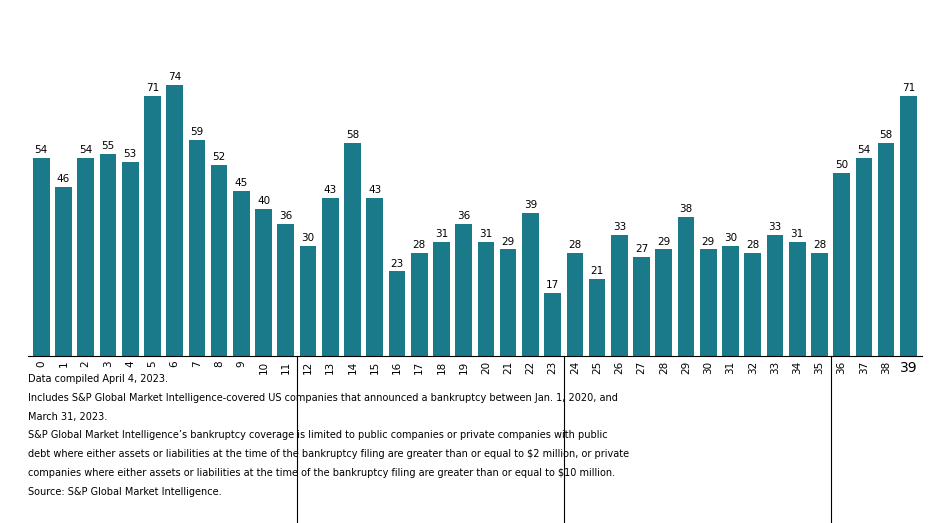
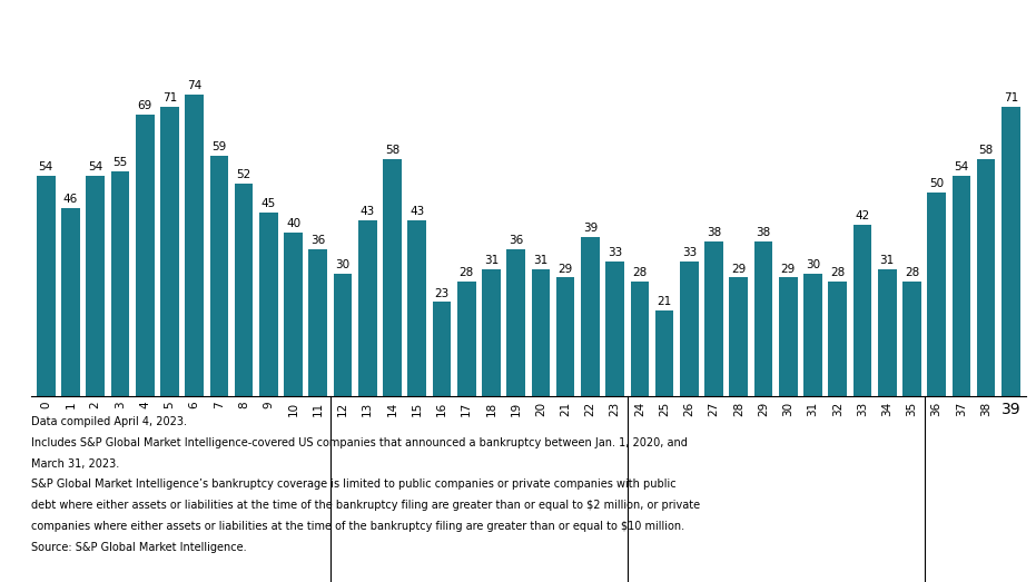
4: 53 -> 69
23: 17 -> 33
27: 27 -> 38
33: 33 -> 42
